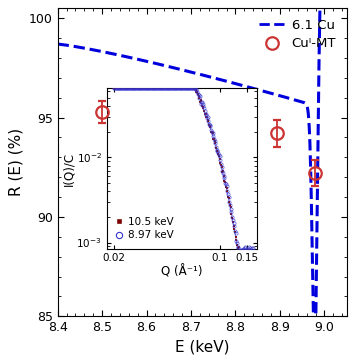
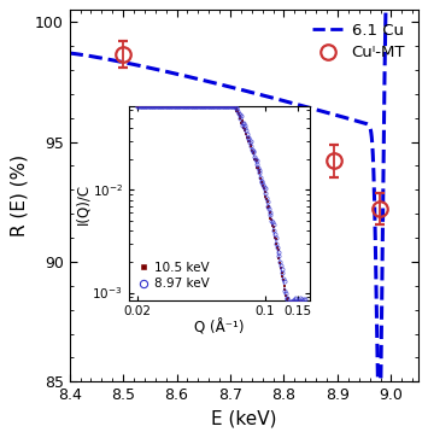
Cuᴵ-MT/8.5: 95.3 -> 98.7
